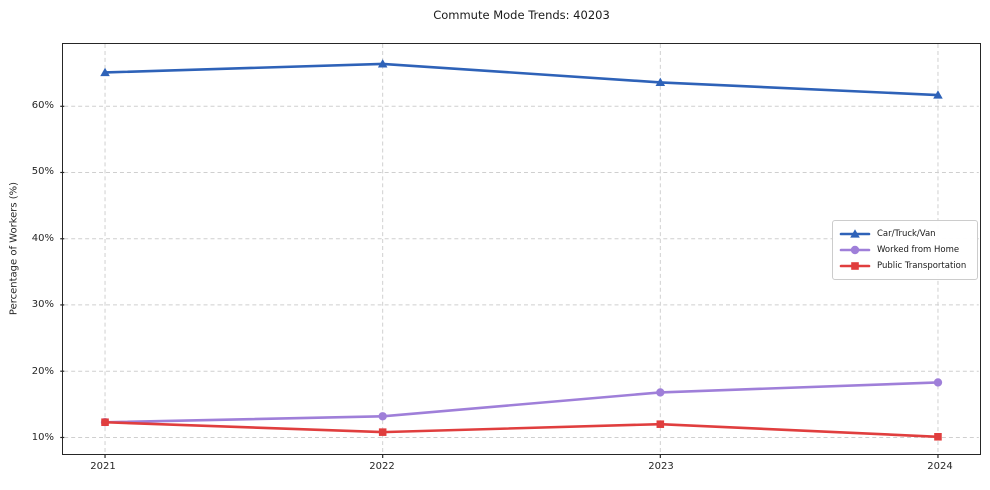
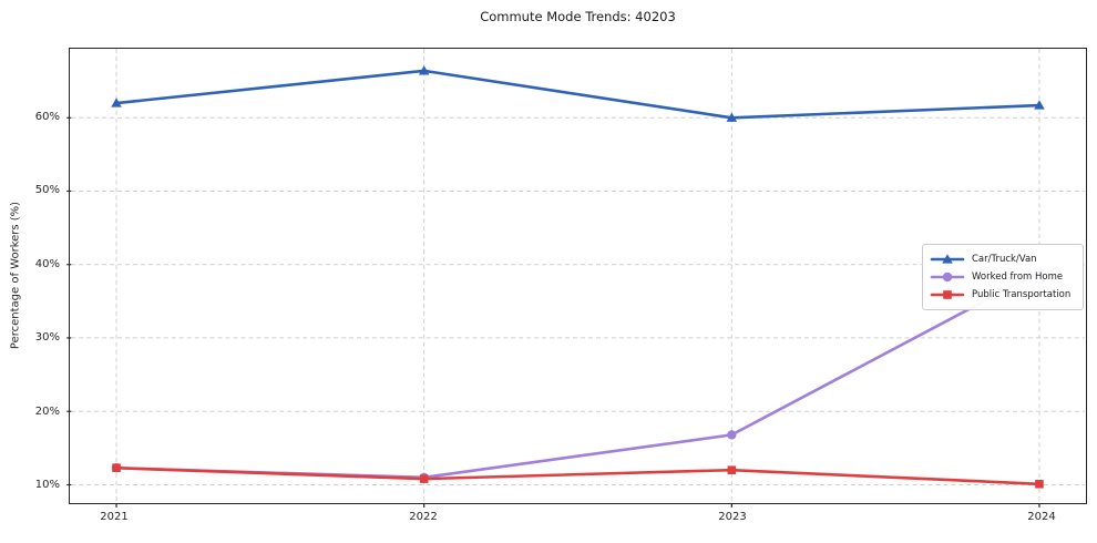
Car/Truck/Van/2021: 65% -> 62%
Worked from Home/2022: 13% -> 11%
Car/Truck/Van/2023: 64% -> 60%
Worked from Home/2024: 18% -> 39%
